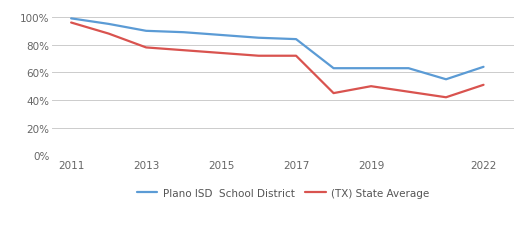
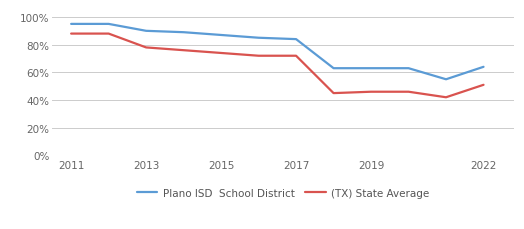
Plano ISD School District/2011: 99% -> 95%
(TX) State Average/2011: 96% -> 88%
(TX) State Average/2019: 50% -> 46%
